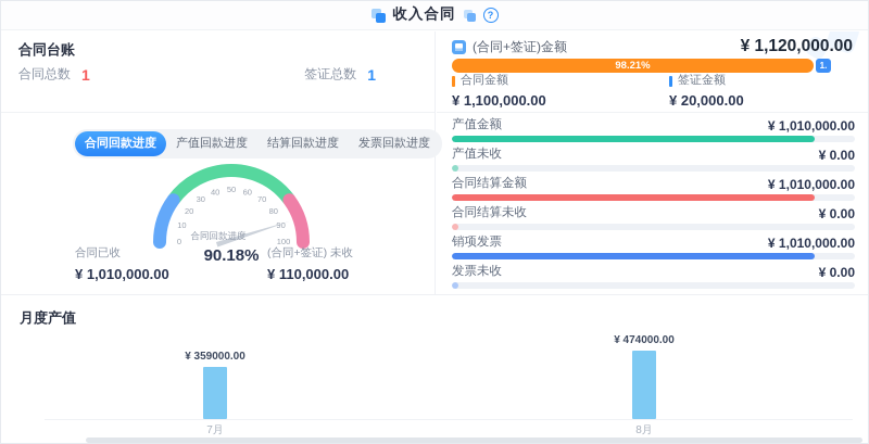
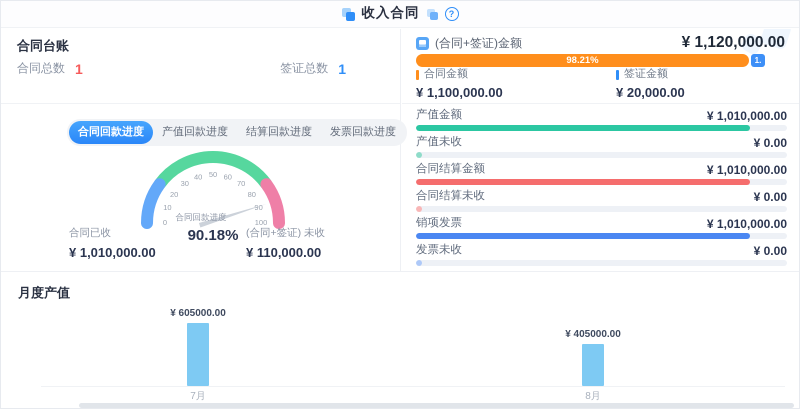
月度产值/7月: 359000.00 -> 605000.00
月度产值/8月: 474000.00 -> 405000.00
